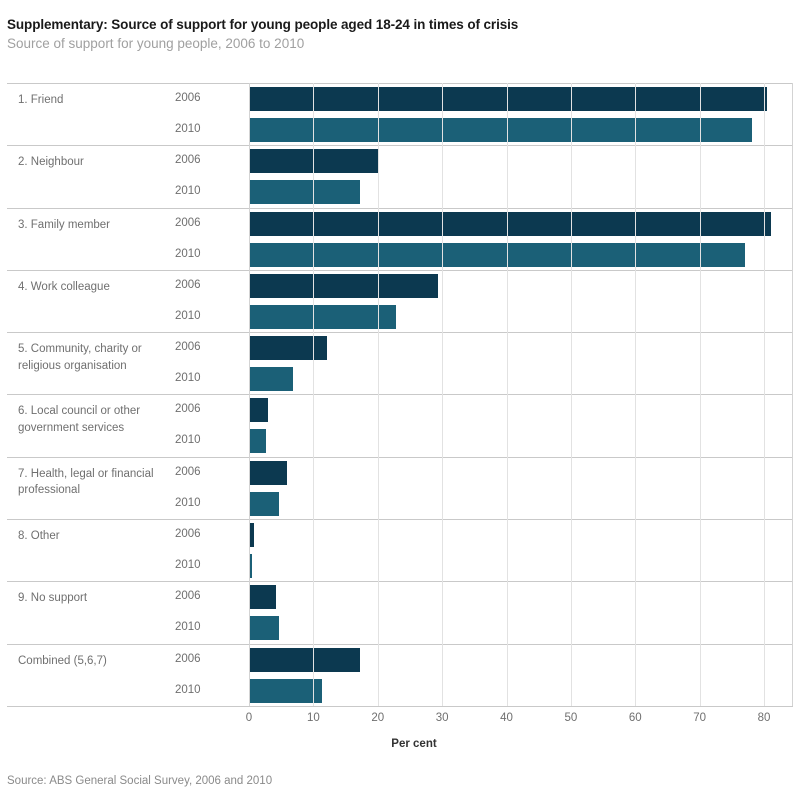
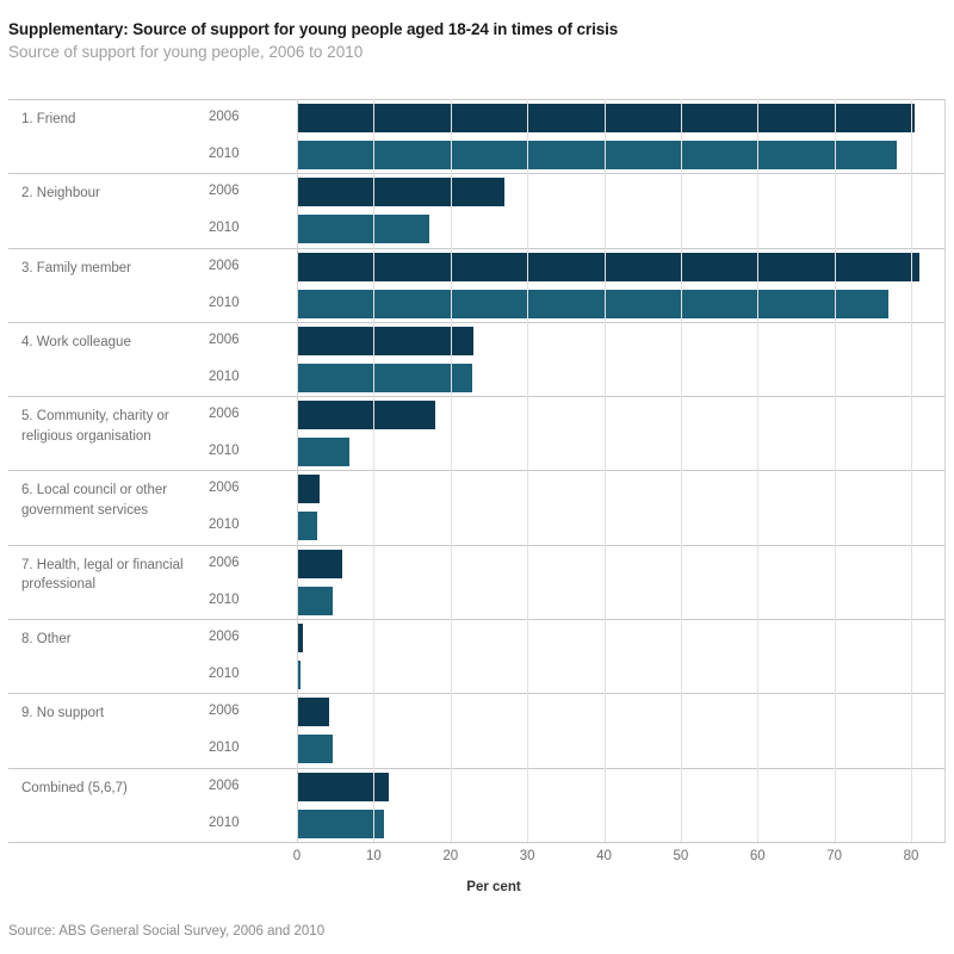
2006/2. Neighbour: 20 -> 27
2006/4. Work colleague: 29 -> 23
2006/5. Community, charity or religious organisation: 12 -> 18
2006/Combined (5,6,7): 17 -> 12
